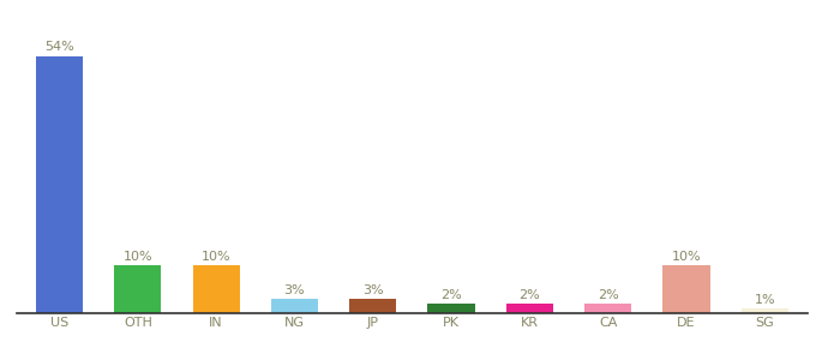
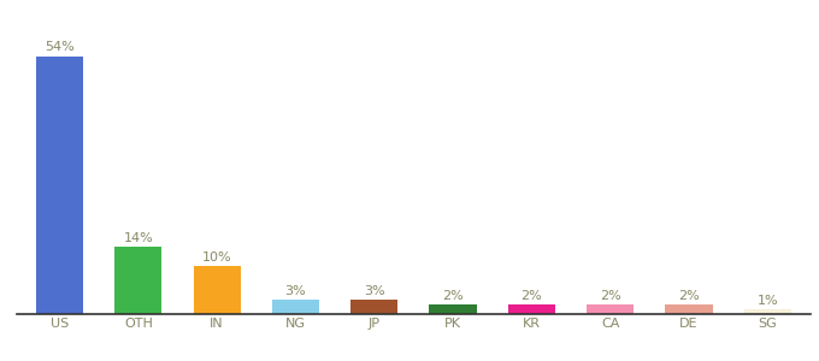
OTH: 10% -> 14%
DE: 10% -> 2%
